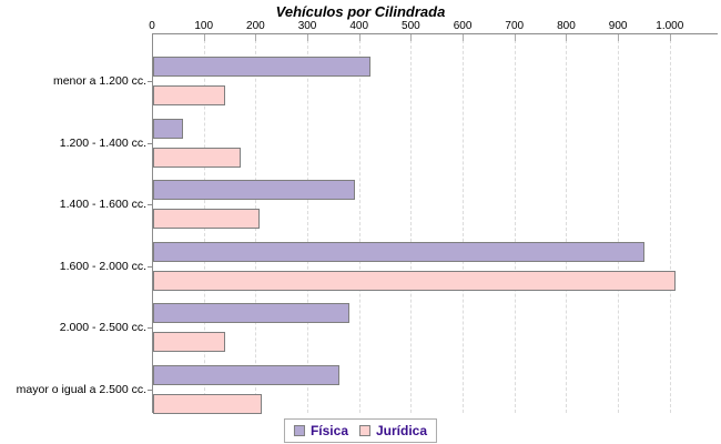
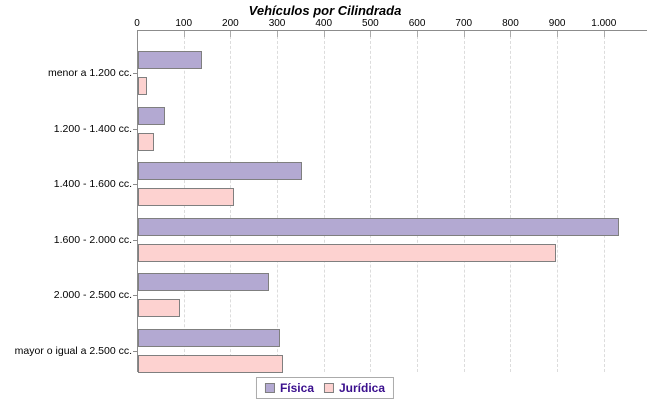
Física/menor a 1.200 cc.: 420 -> 140
Jurídica/menor a 1.200 cc.: 140 -> 20
Jurídica/1.200 - 1.400 cc.: 170 -> 30
Física/1.400 - 1.600 cc.: 390 -> 350
Física/1.600 - 2.000 cc.: 950 -> 1030
Jurídica/1.600 - 2.000 cc.: 1010 -> 900
Física/2.000 - 2.500 cc.: 380 -> 280
Jurídica/2.000 - 2.500 cc.: 140 -> 90
Física/mayor o igual a 2.500 cc.: 360 -> 300
Jurídica/mayor o igual a 2.500 cc.: 210 -> 310
